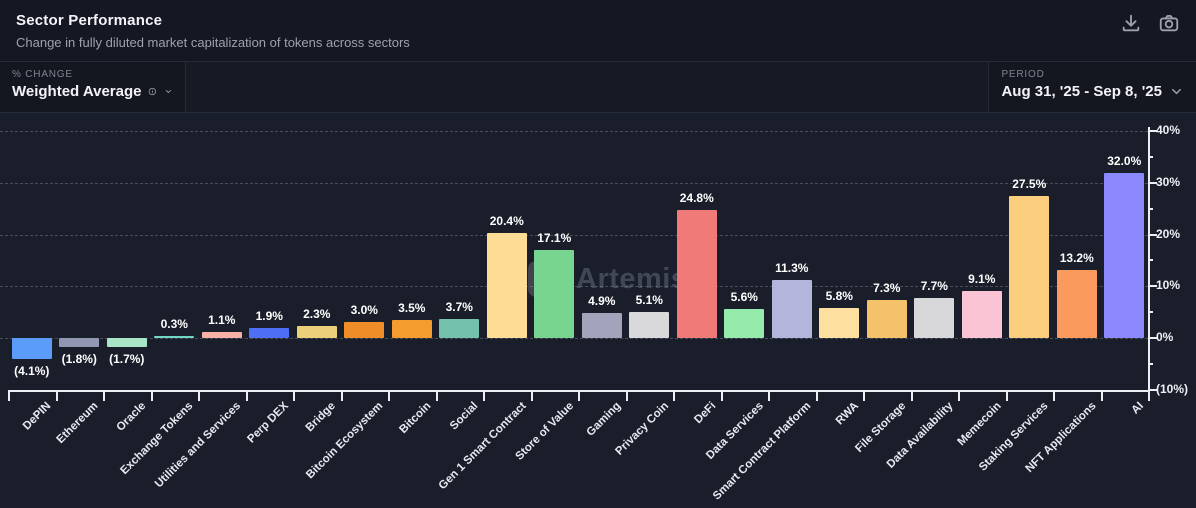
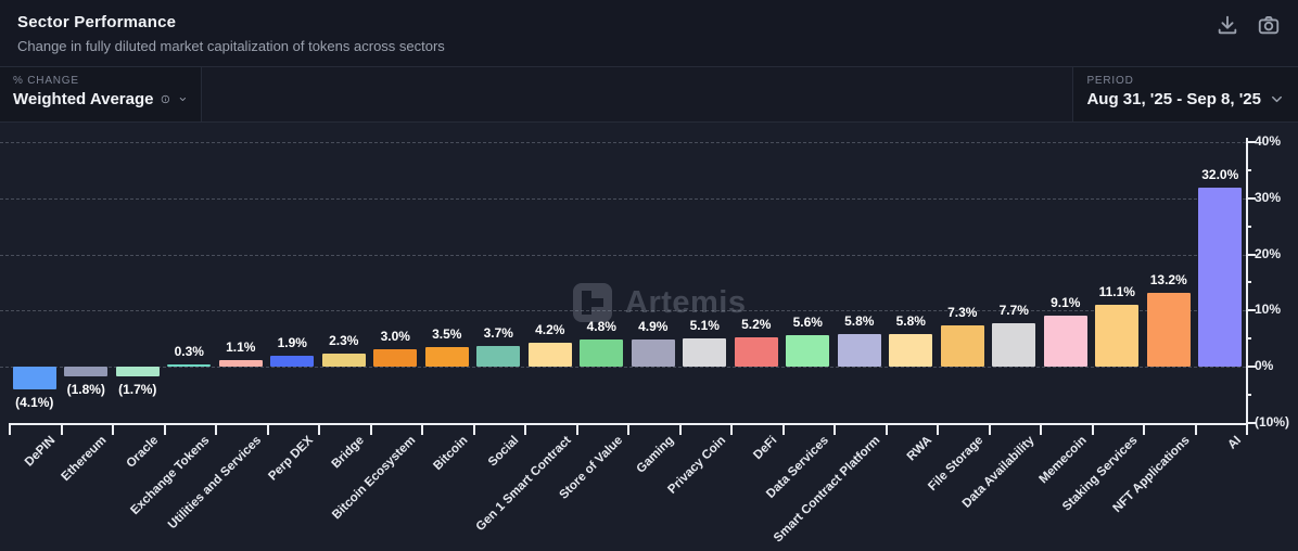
Gen 1 Smart Contract: 20.4% -> 4.2%
Store of Value: 17.1% -> 4.8%
DeFi: 24.8% -> 5.2%
Smart Contract Platform: 11.3% -> 5.8%
Staking Services: 27.5% -> 11.1%
